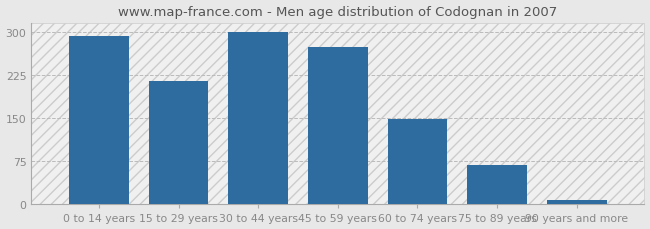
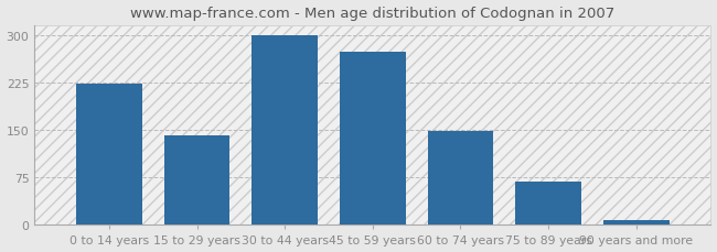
0 to 14 years: 293 -> 222
15 to 29 years: 215 -> 142
